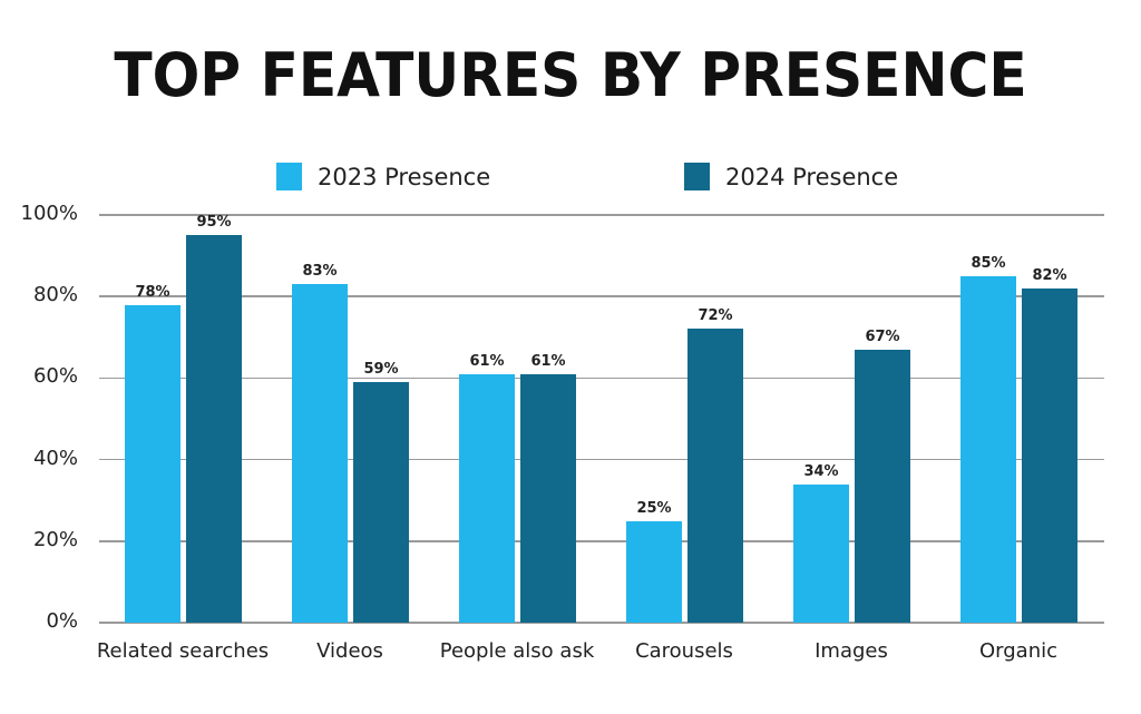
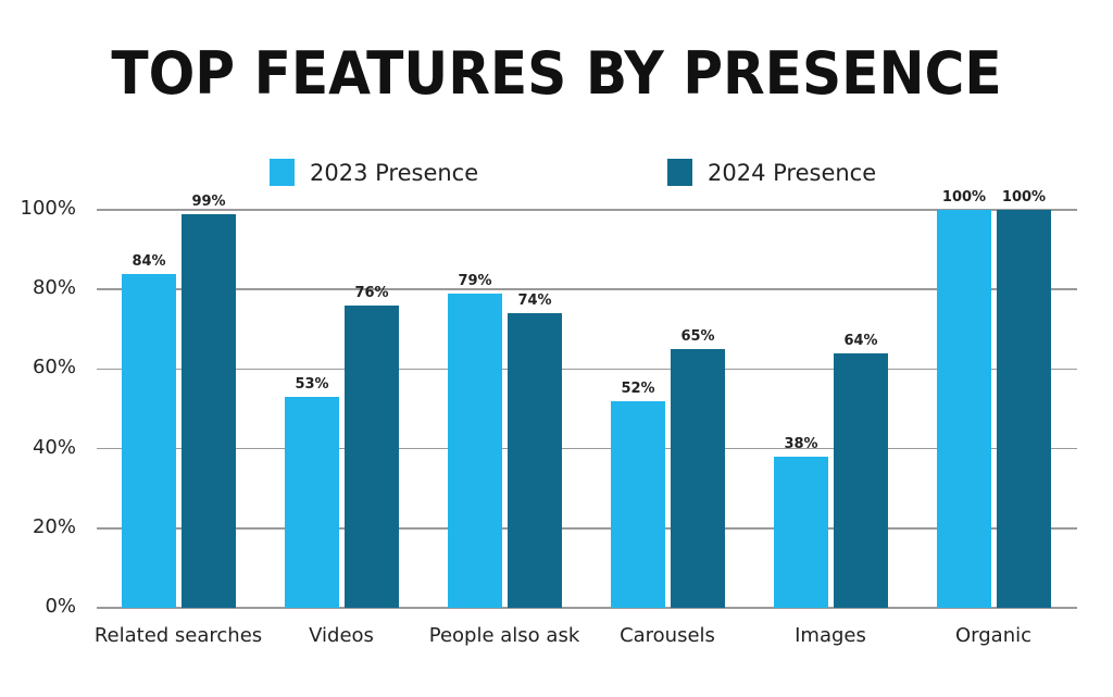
2023 Presence/Related searches: 78% -> 84%
2024 Presence/Related searches: 95% -> 99%
2023 Presence/Videos: 83% -> 53%
2024 Presence/Videos: 59% -> 76%
2023 Presence/People also ask: 61% -> 79%
2024 Presence/People also ask: 61% -> 74%
2023 Presence/Carousels: 25% -> 52%
2024 Presence/Carousels: 72% -> 65%
2023 Presence/Images: 34% -> 38%
2024 Presence/Images: 67% -> 64%
2023 Presence/Organic: 85% -> 100%
2024 Presence/Organic: 82% -> 100%
